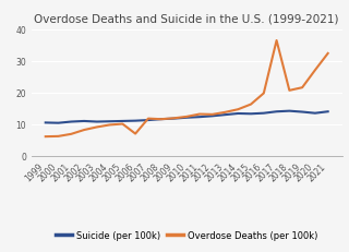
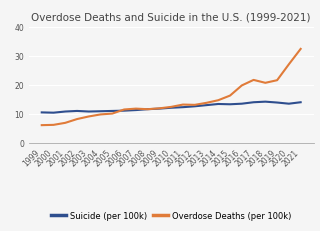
Overdose Deaths (per 100k)/2006: 7.0 -> 11.5
Overdose Deaths (per 100k)/2017: 36.5 -> 21.7
